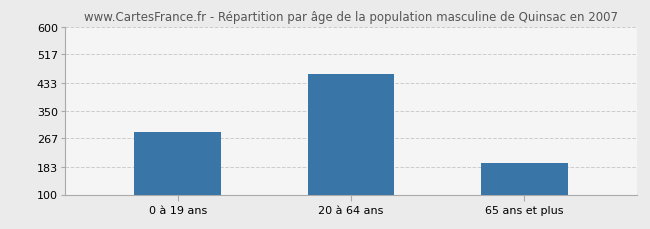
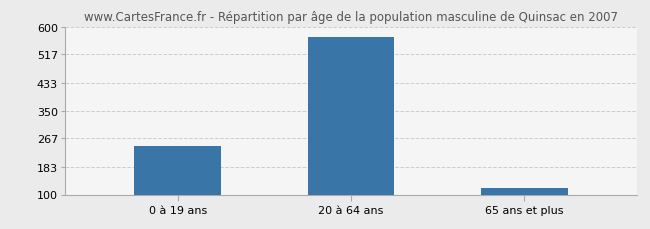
0 à 19 ans: 285 -> 245
20 à 64 ans: 460 -> 570
65 ans et plus: 195 -> 120
